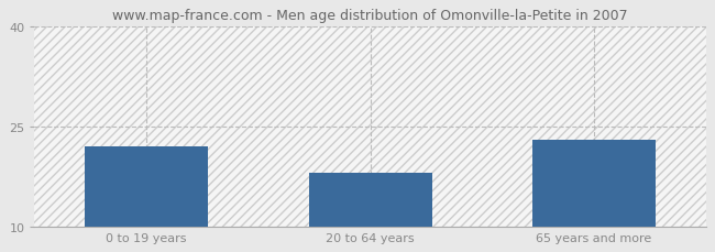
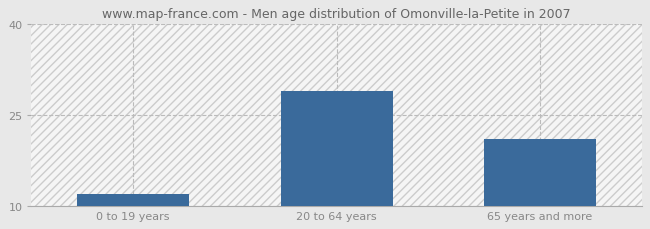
0 to 19 years: 22 -> 12
20 to 64 years: 18 -> 29
65 years and more: 23 -> 21
